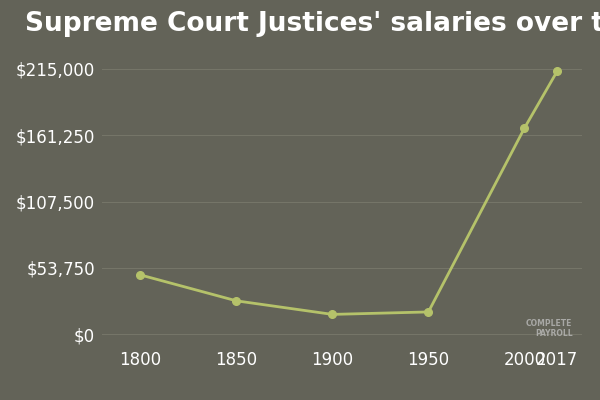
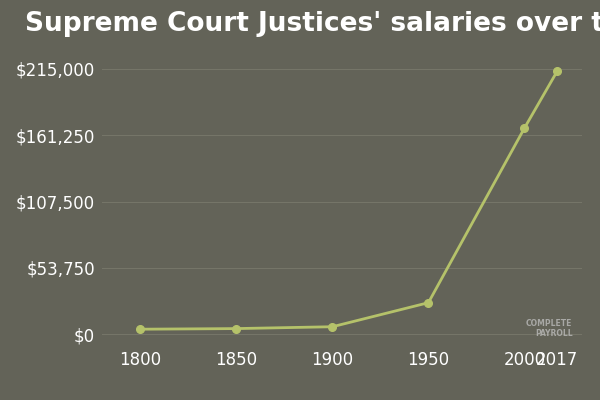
1800: $48,000 -> $4,000
1850: $27,000 -> $4,000
1900: $16,000 -> $6,000
1950: $18,000 -> $26,000
